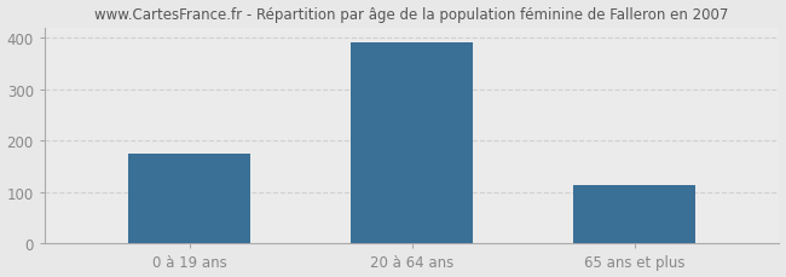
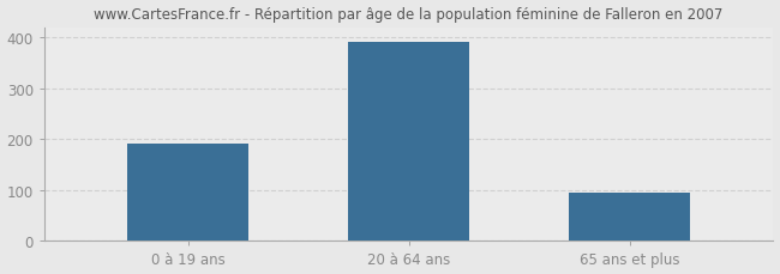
0 à 19 ans: 175 -> 192
65 ans et plus: 115 -> 96
